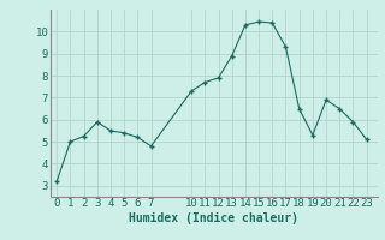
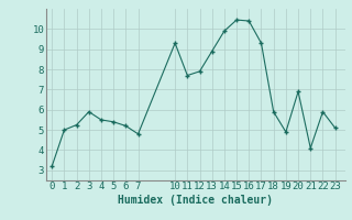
10: 7.3 -> 9.3
14: 10.3 -> 9.9
18: 6.5 -> 5.9
19: 5.3 -> 4.9
21: 6.5 -> 4.1
